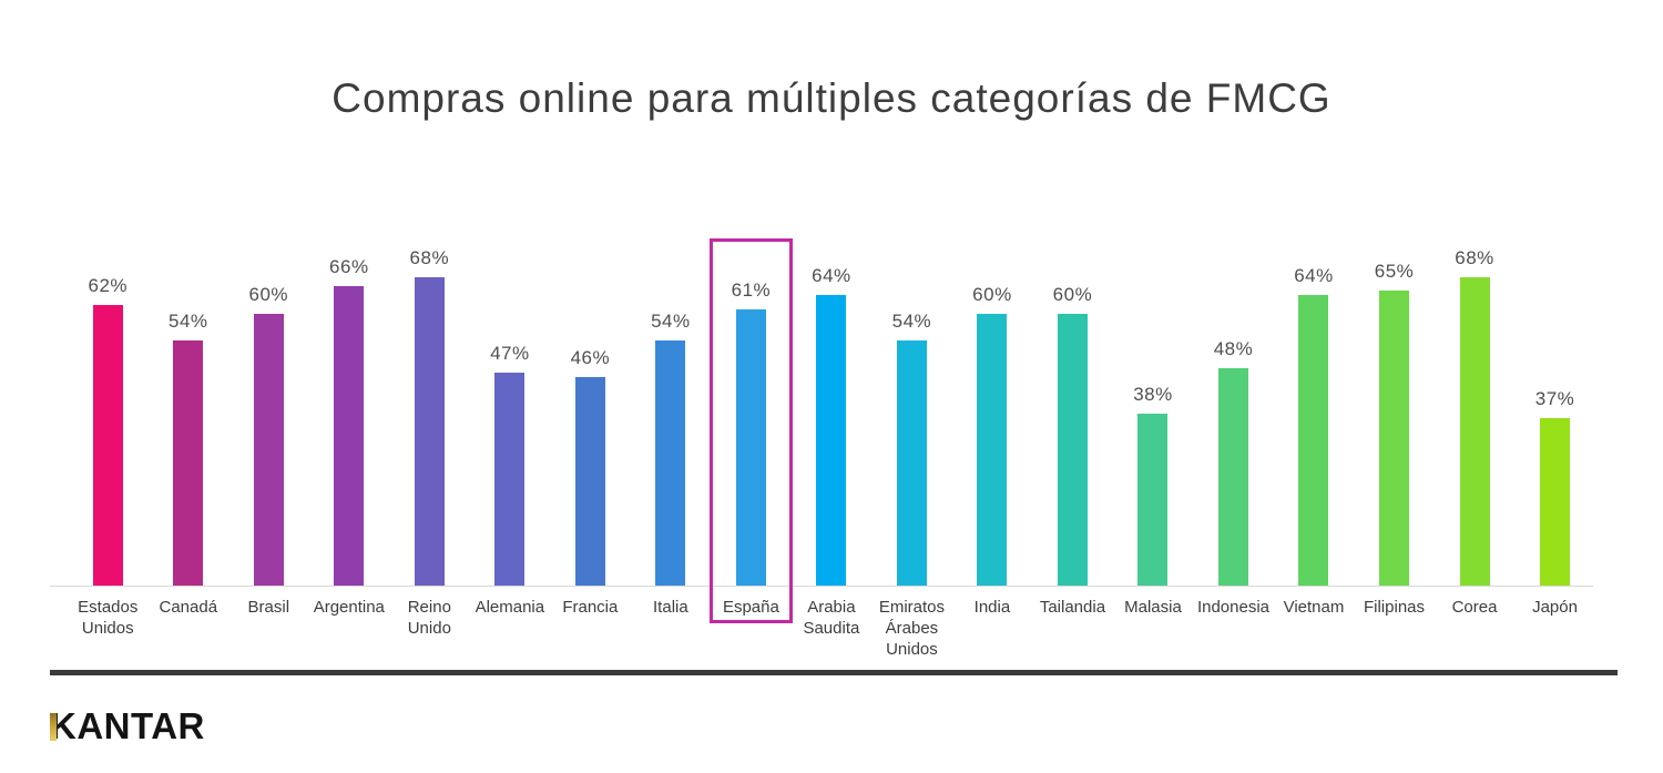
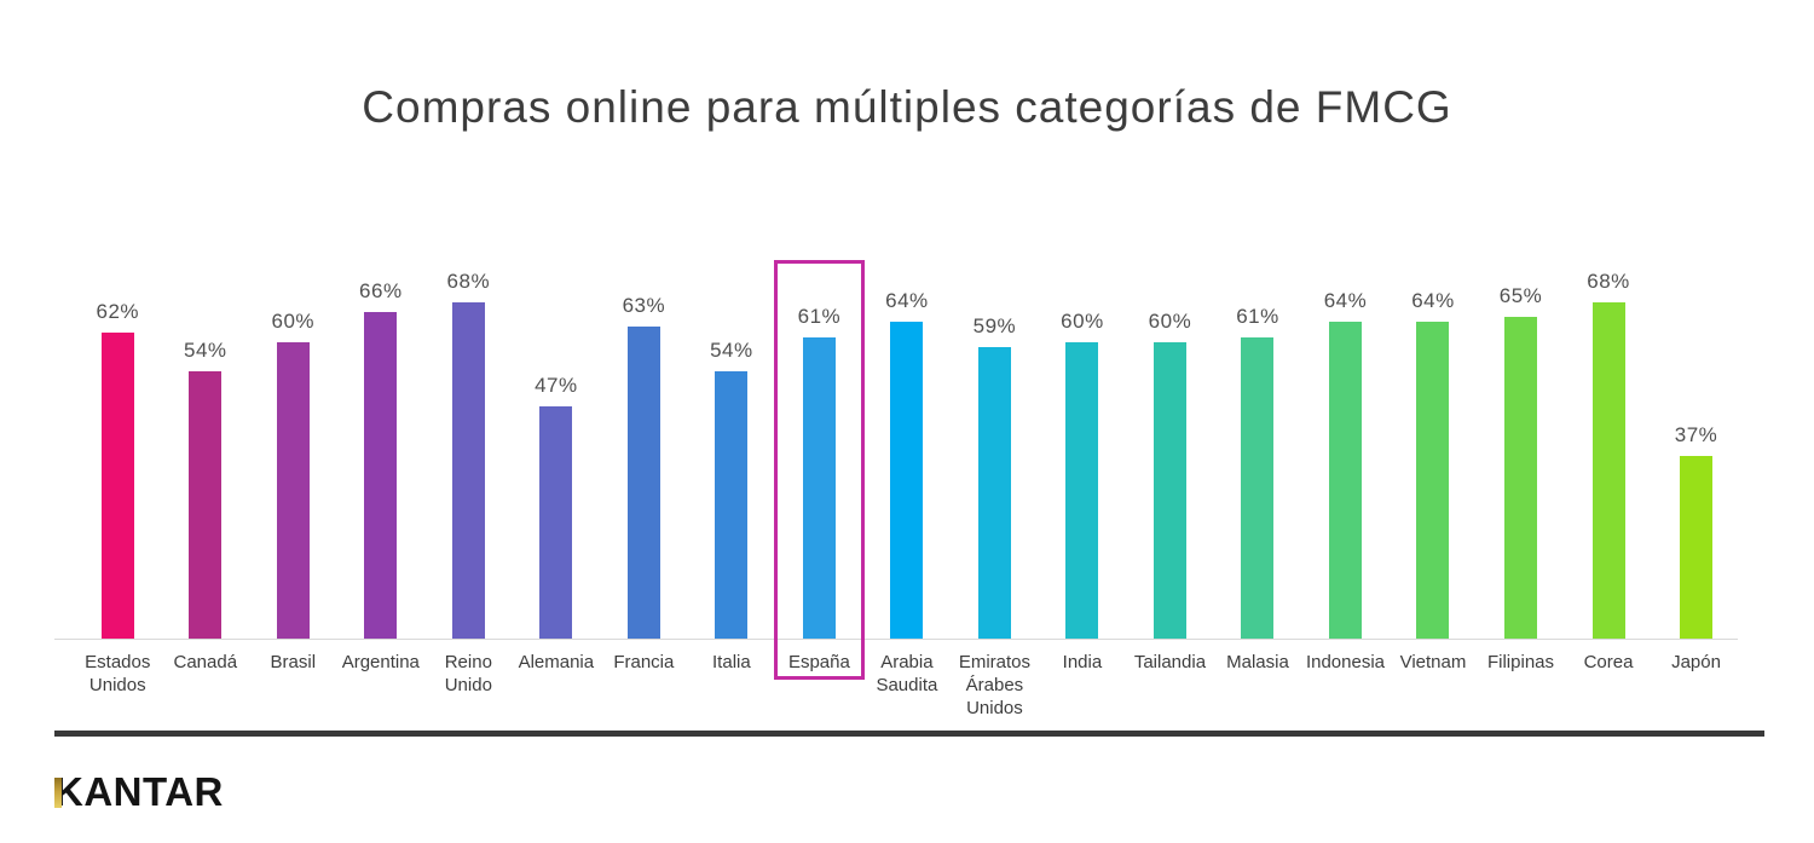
Francia: 46% -> 63%
Emiratos Árabes Unidos: 54% -> 59%
Malasia: 38% -> 61%
Indonesia: 48% -> 64%
